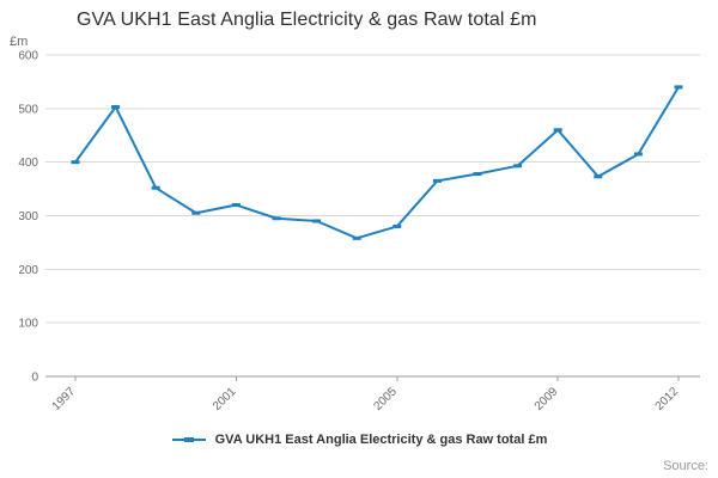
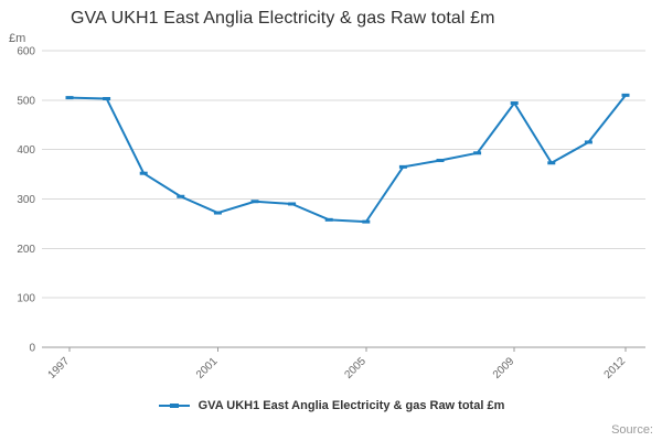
1997: 400 -> 500
2001: 320 -> 270
2005: 280 -> 250
2009: 460 -> 490
2012: 540 -> 510
